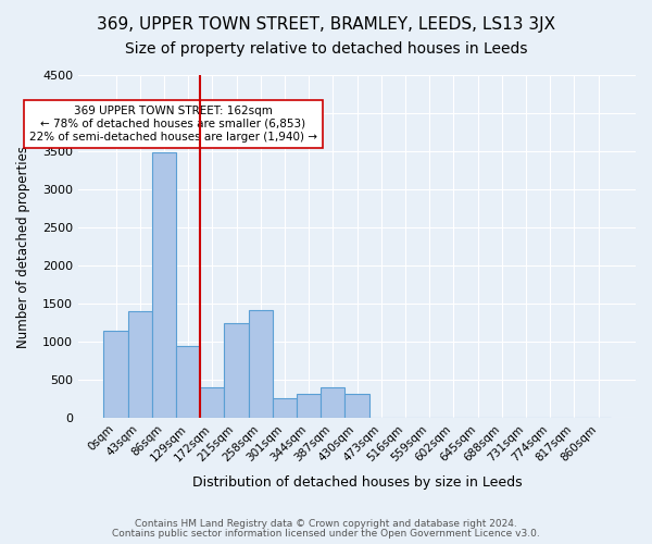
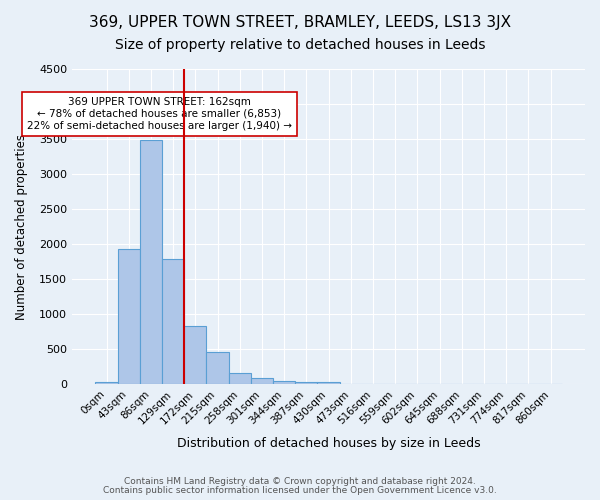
0sqm: 1140 -> 30
43sqm: 1400 -> 1930
129sqm: 940 -> 1790
172sqm: 400 -> 830
215sqm: 1240 -> 460
258sqm: 1420 -> 160
301sqm: 260 -> 80
344sqm: 320 -> 40
387sqm: 400 -> 20
430sqm: 320 -> 30
